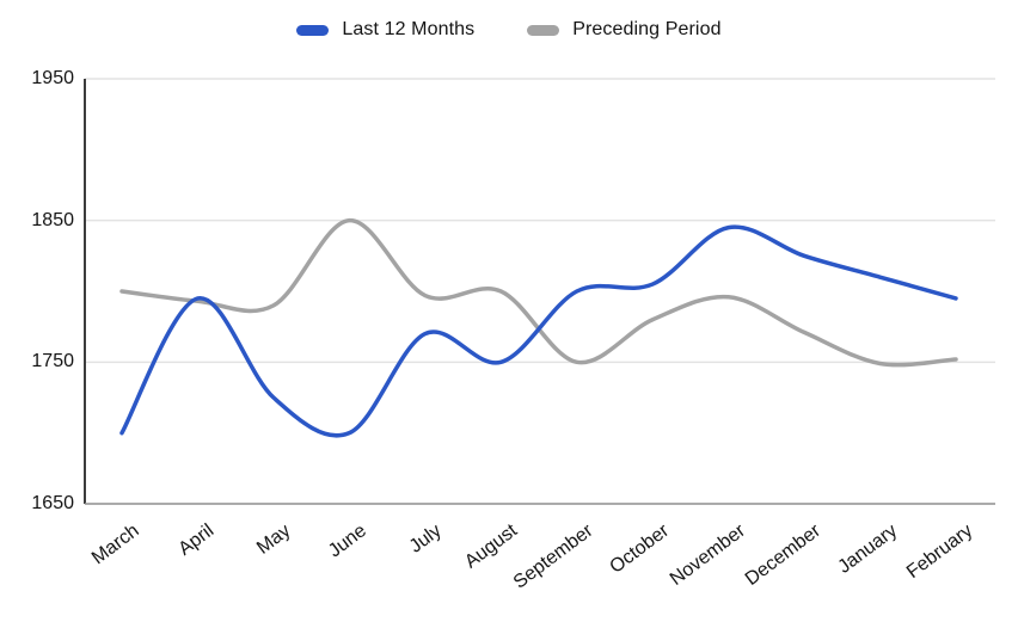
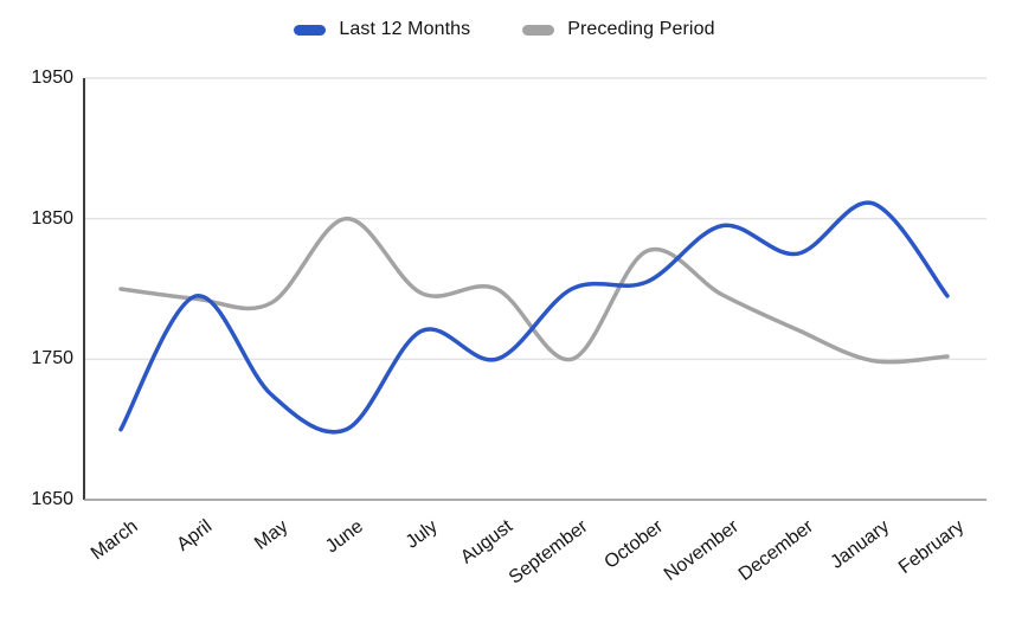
Preceding Period/October: 1780 -> 1827
Last 12 Months/January: 1810 -> 1861
